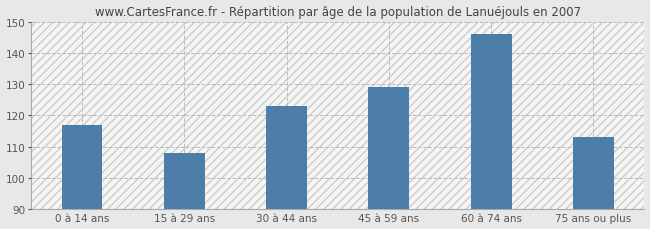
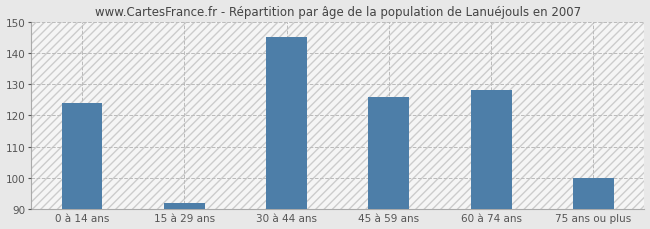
0 à 14 ans: 117 -> 124
15 à 29 ans: 108 -> 92
30 à 44 ans: 123 -> 145
45 à 59 ans: 129 -> 126
60 à 74 ans: 146 -> 128
75 ans ou plus: 113 -> 100
